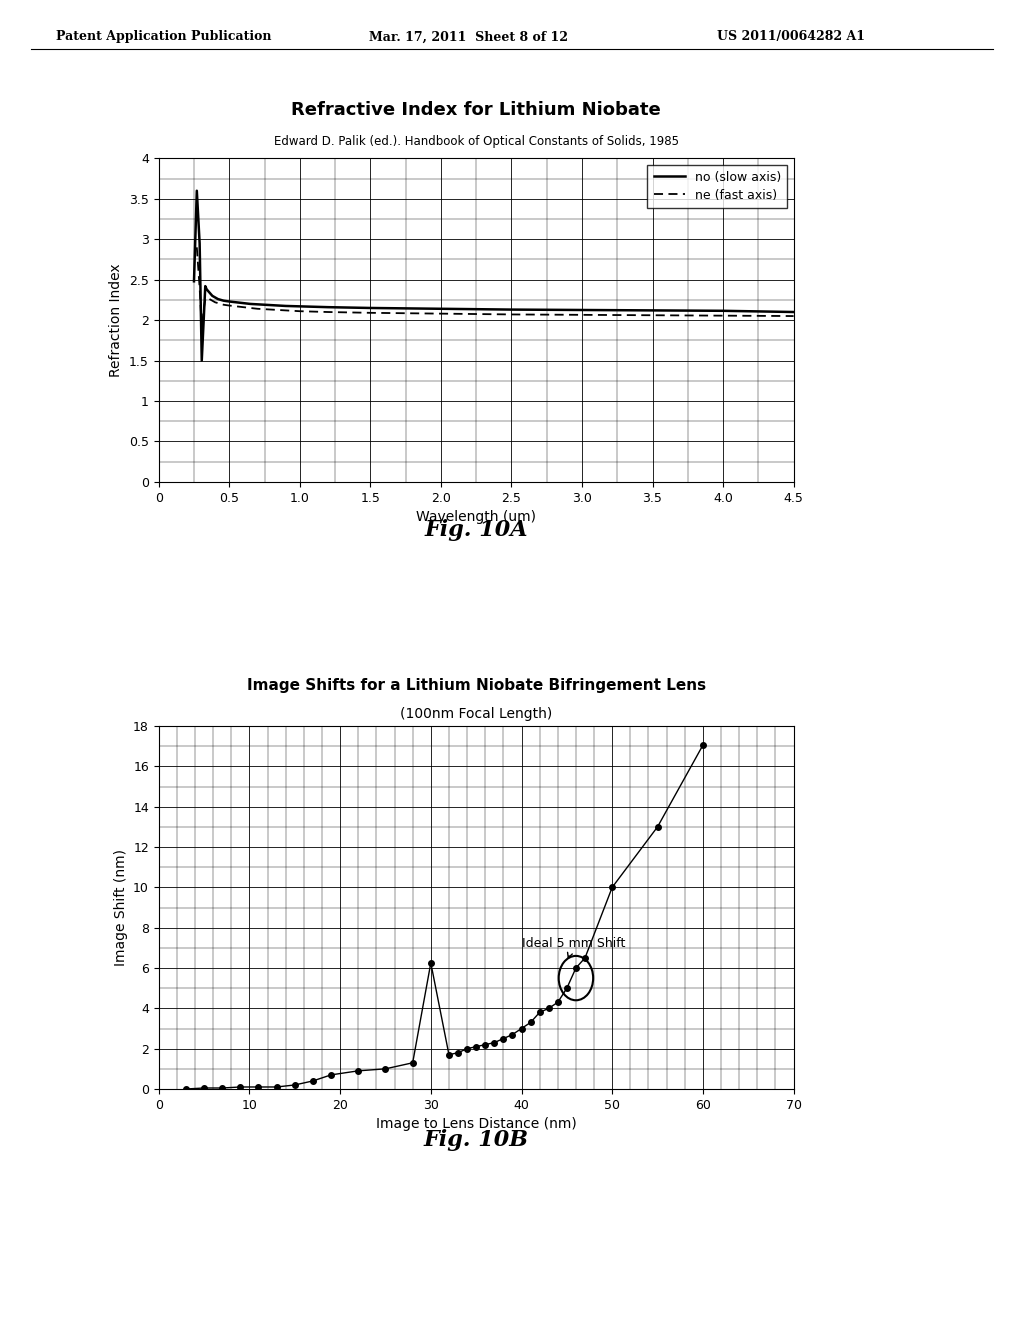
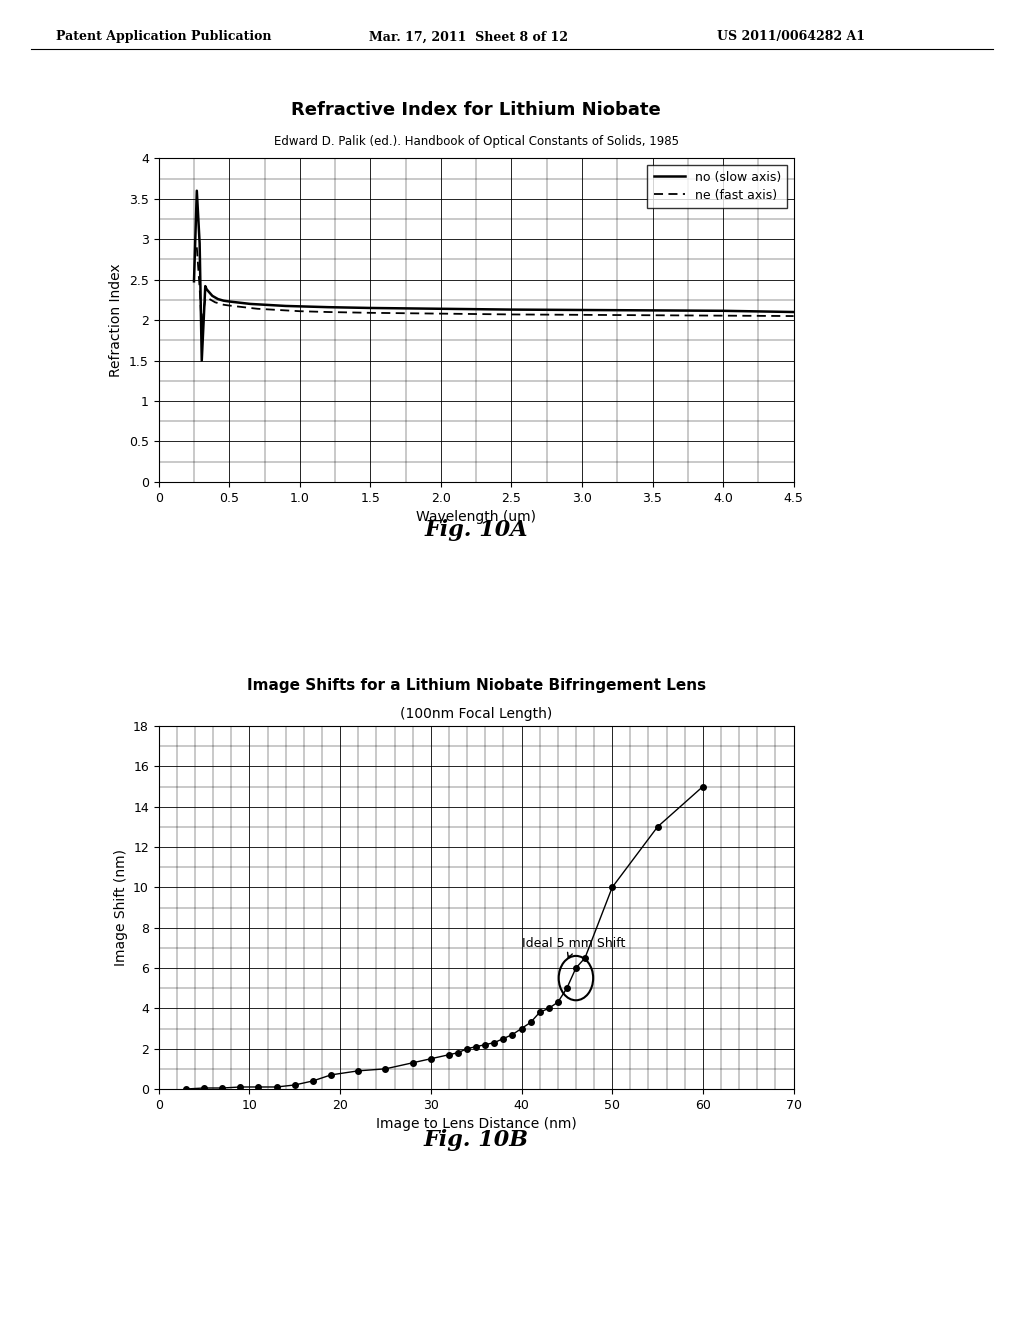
30: 6.25 -> 1.50
60: 17.05 -> 15.00
